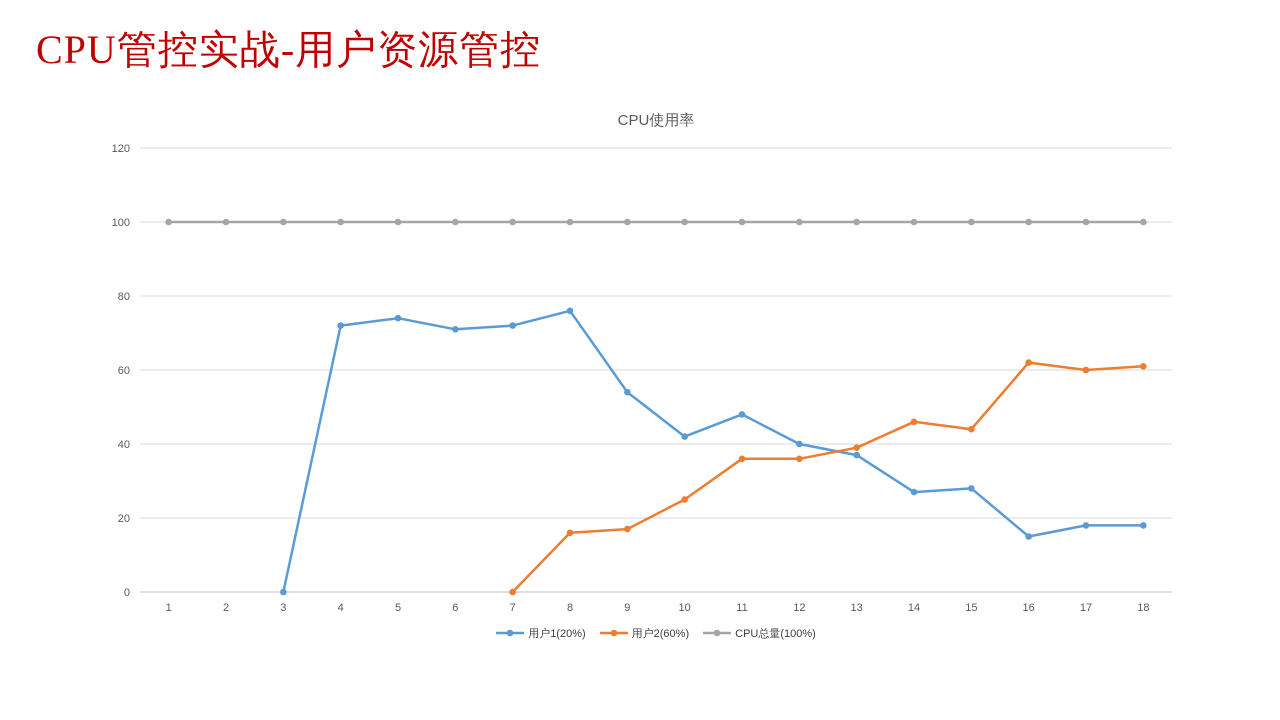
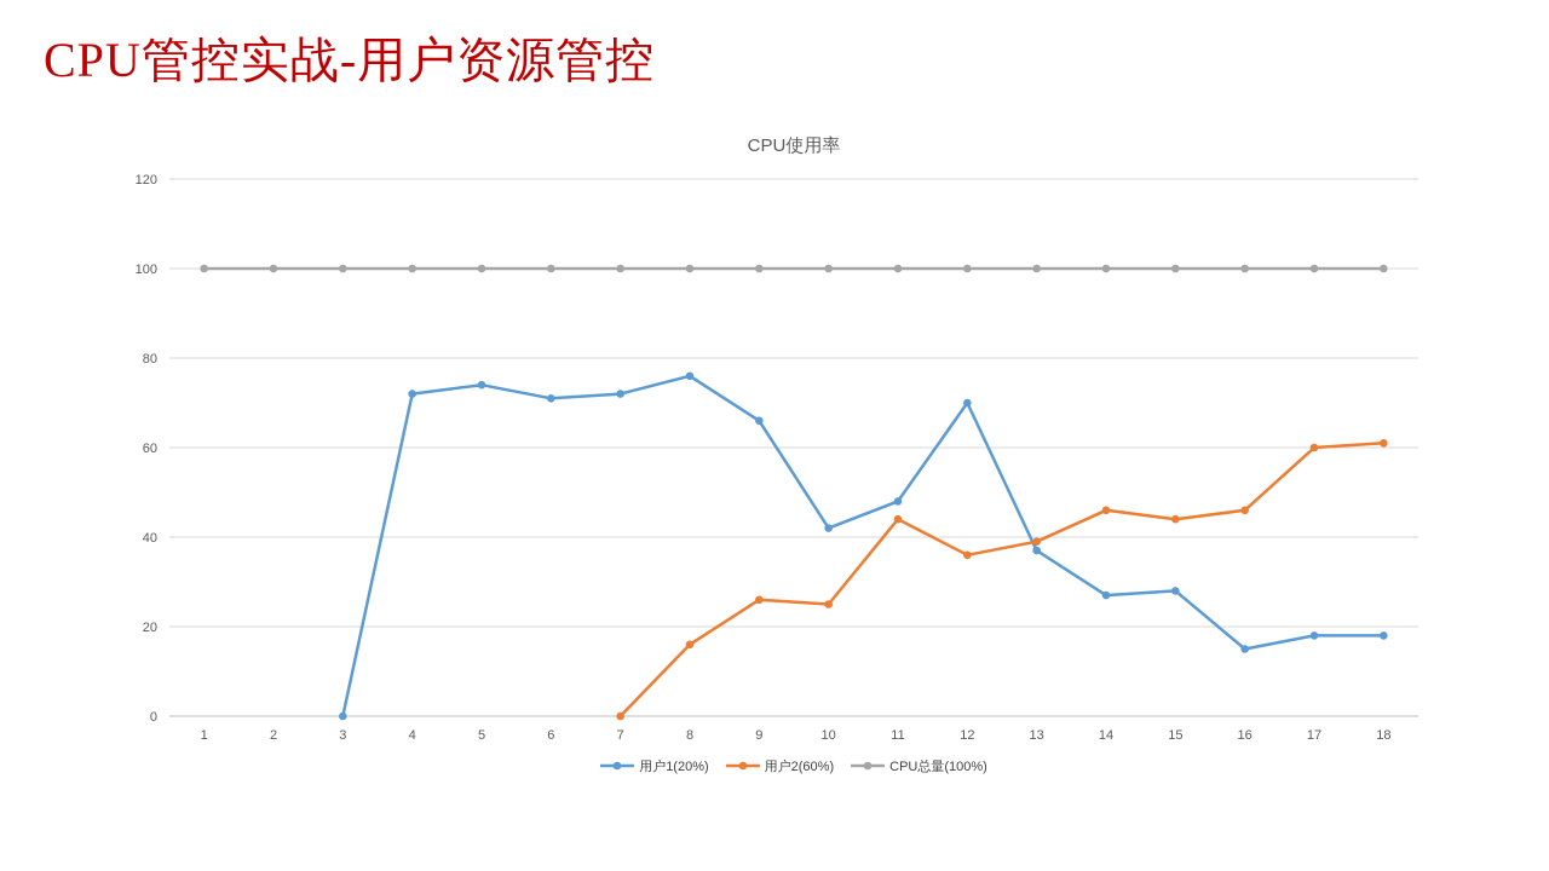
用户1(20%)/9: 54 -> 66
用户2(60%)/9: 17 -> 26
用户2(60%)/11: 36 -> 44
用户1(20%)/12: 40 -> 70
用户2(60%)/16: 62 -> 46
